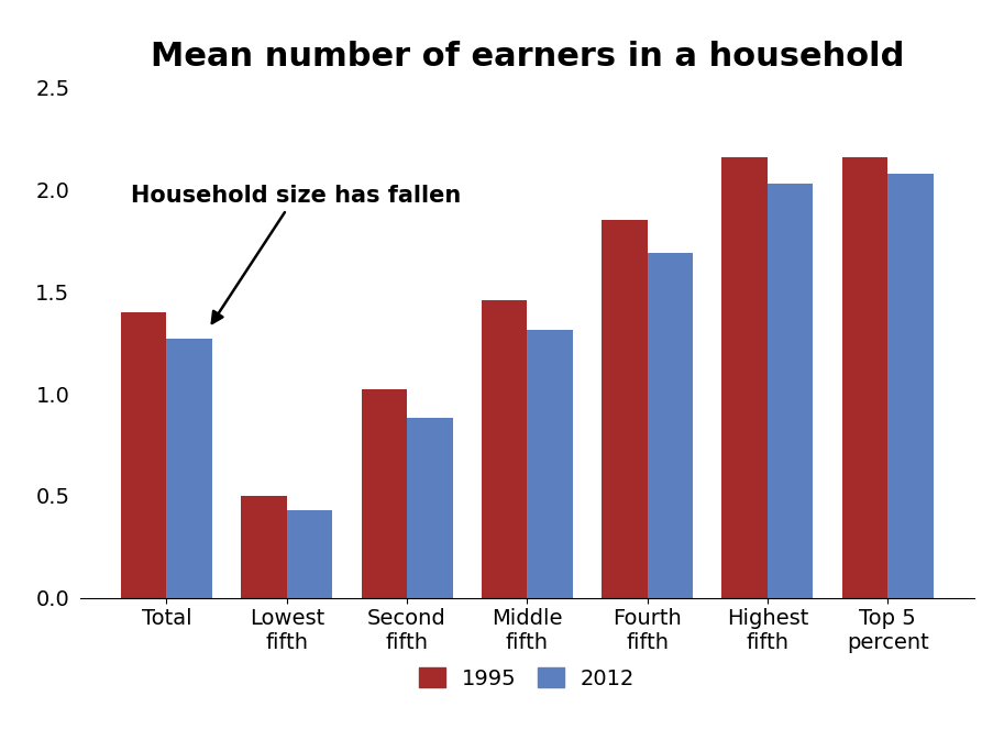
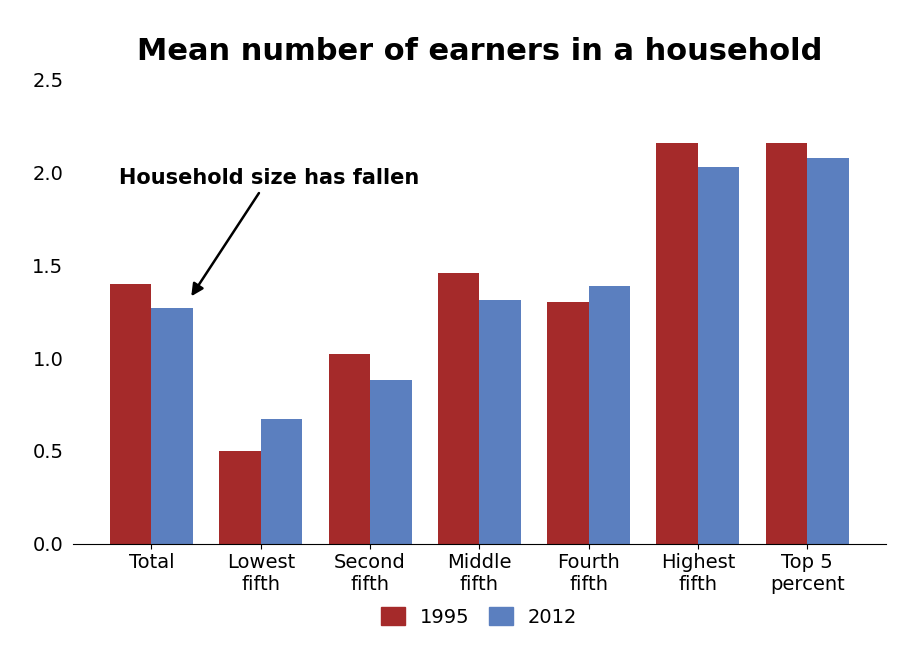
2012/Lowest fifth: 0.43 -> 0.67
1995/Fourth fifth: 1.85 -> 1.30
2012/Fourth fifth: 1.69 -> 1.39
